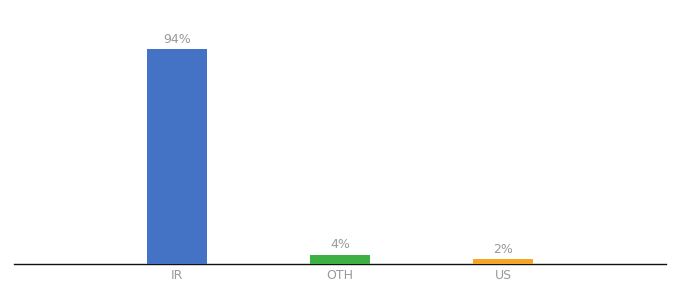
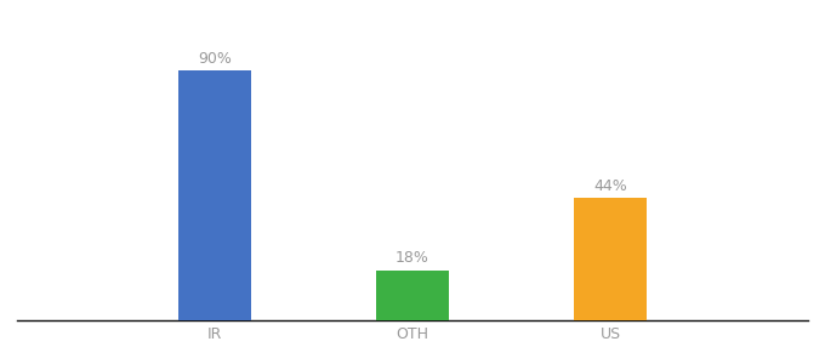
IR: 94% -> 90%
OTH: 4% -> 18%
US: 2% -> 44%
